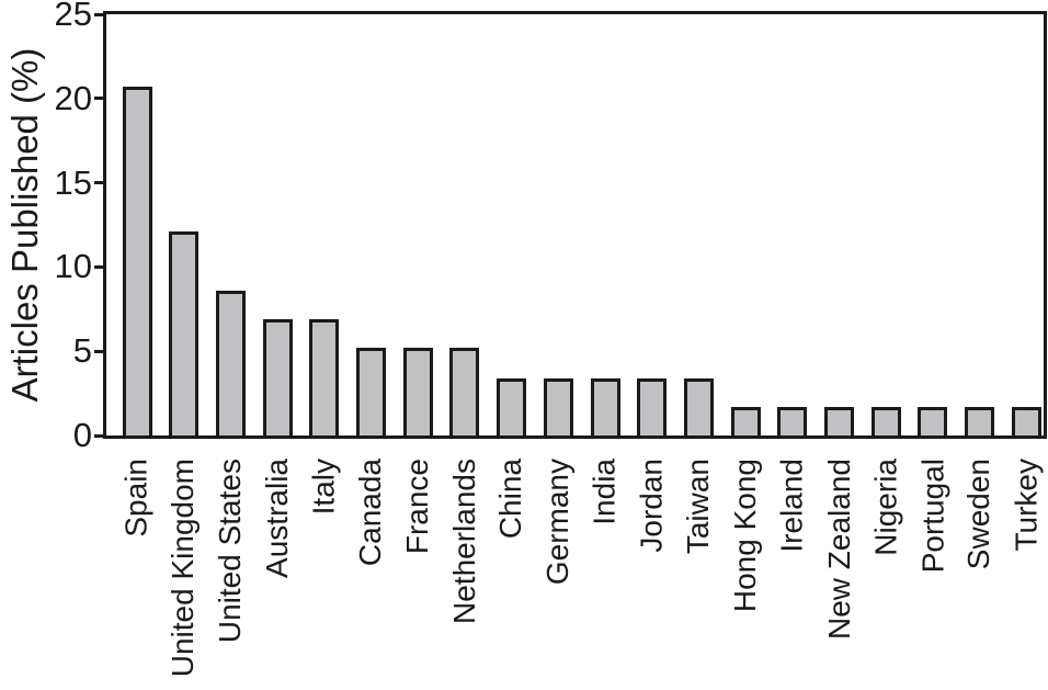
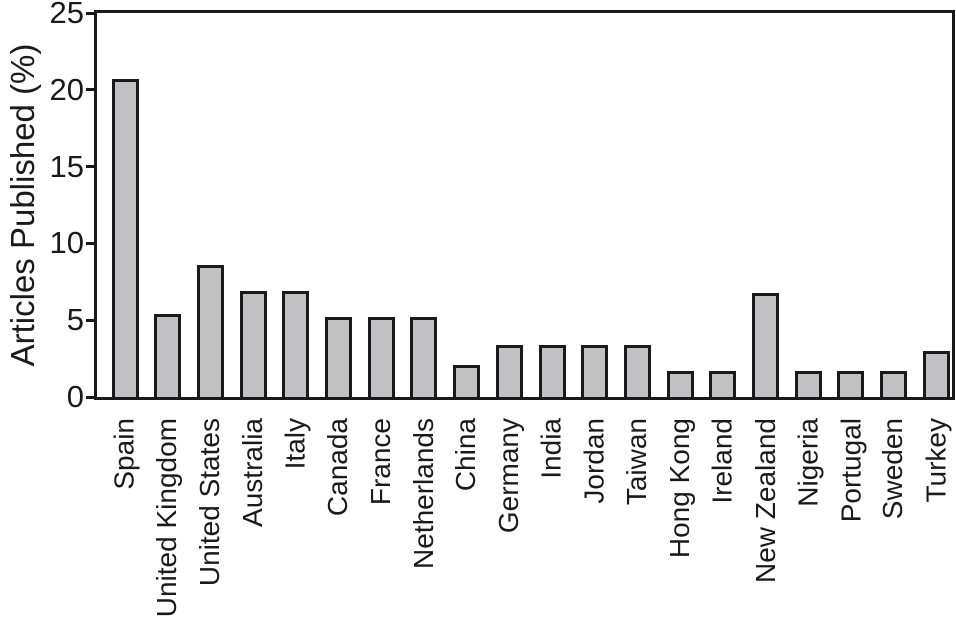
United Kingdom: 12.1 -> 5.4
China: 3.4 -> 2.1
New Zealand: 1.7 -> 6.8
Turkey: 1.7 -> 3.0
